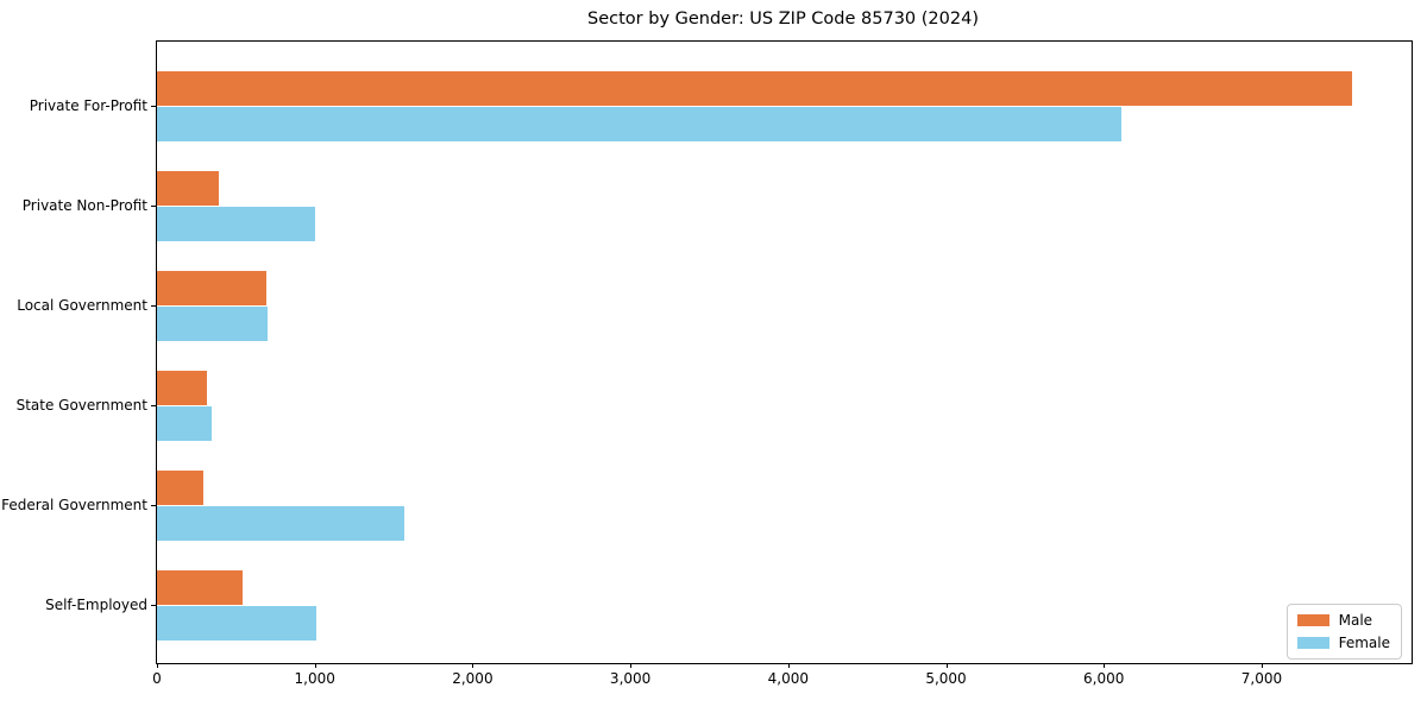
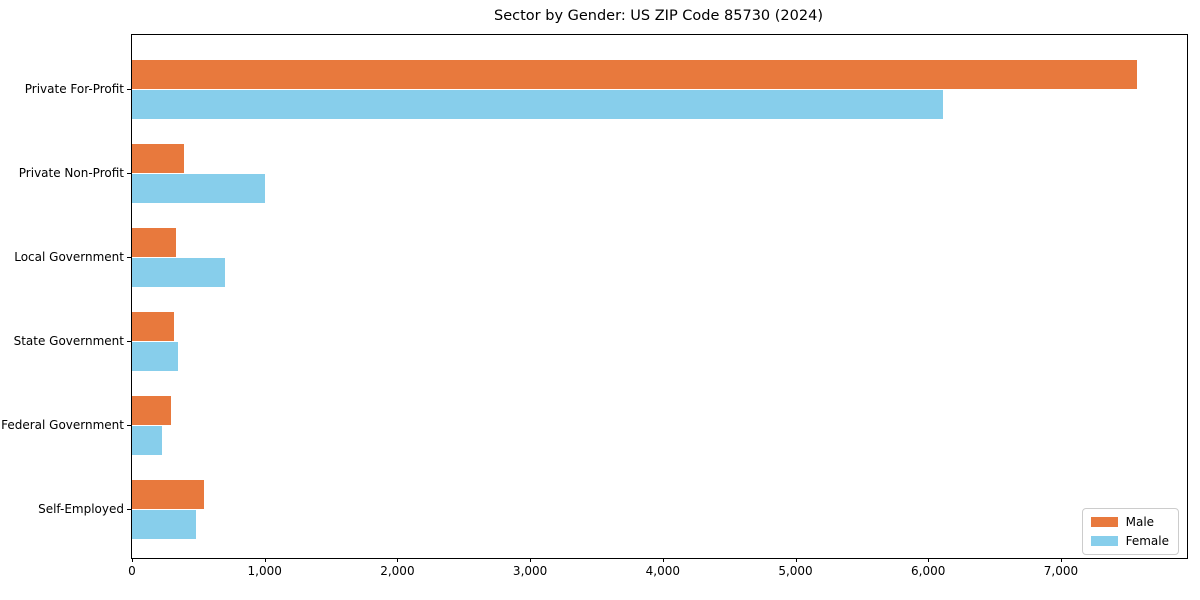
Male/Local Government: 690 -> 330
Female/Federal Government: 1570 -> 220
Female/Self-Employed: 1010 -> 480
